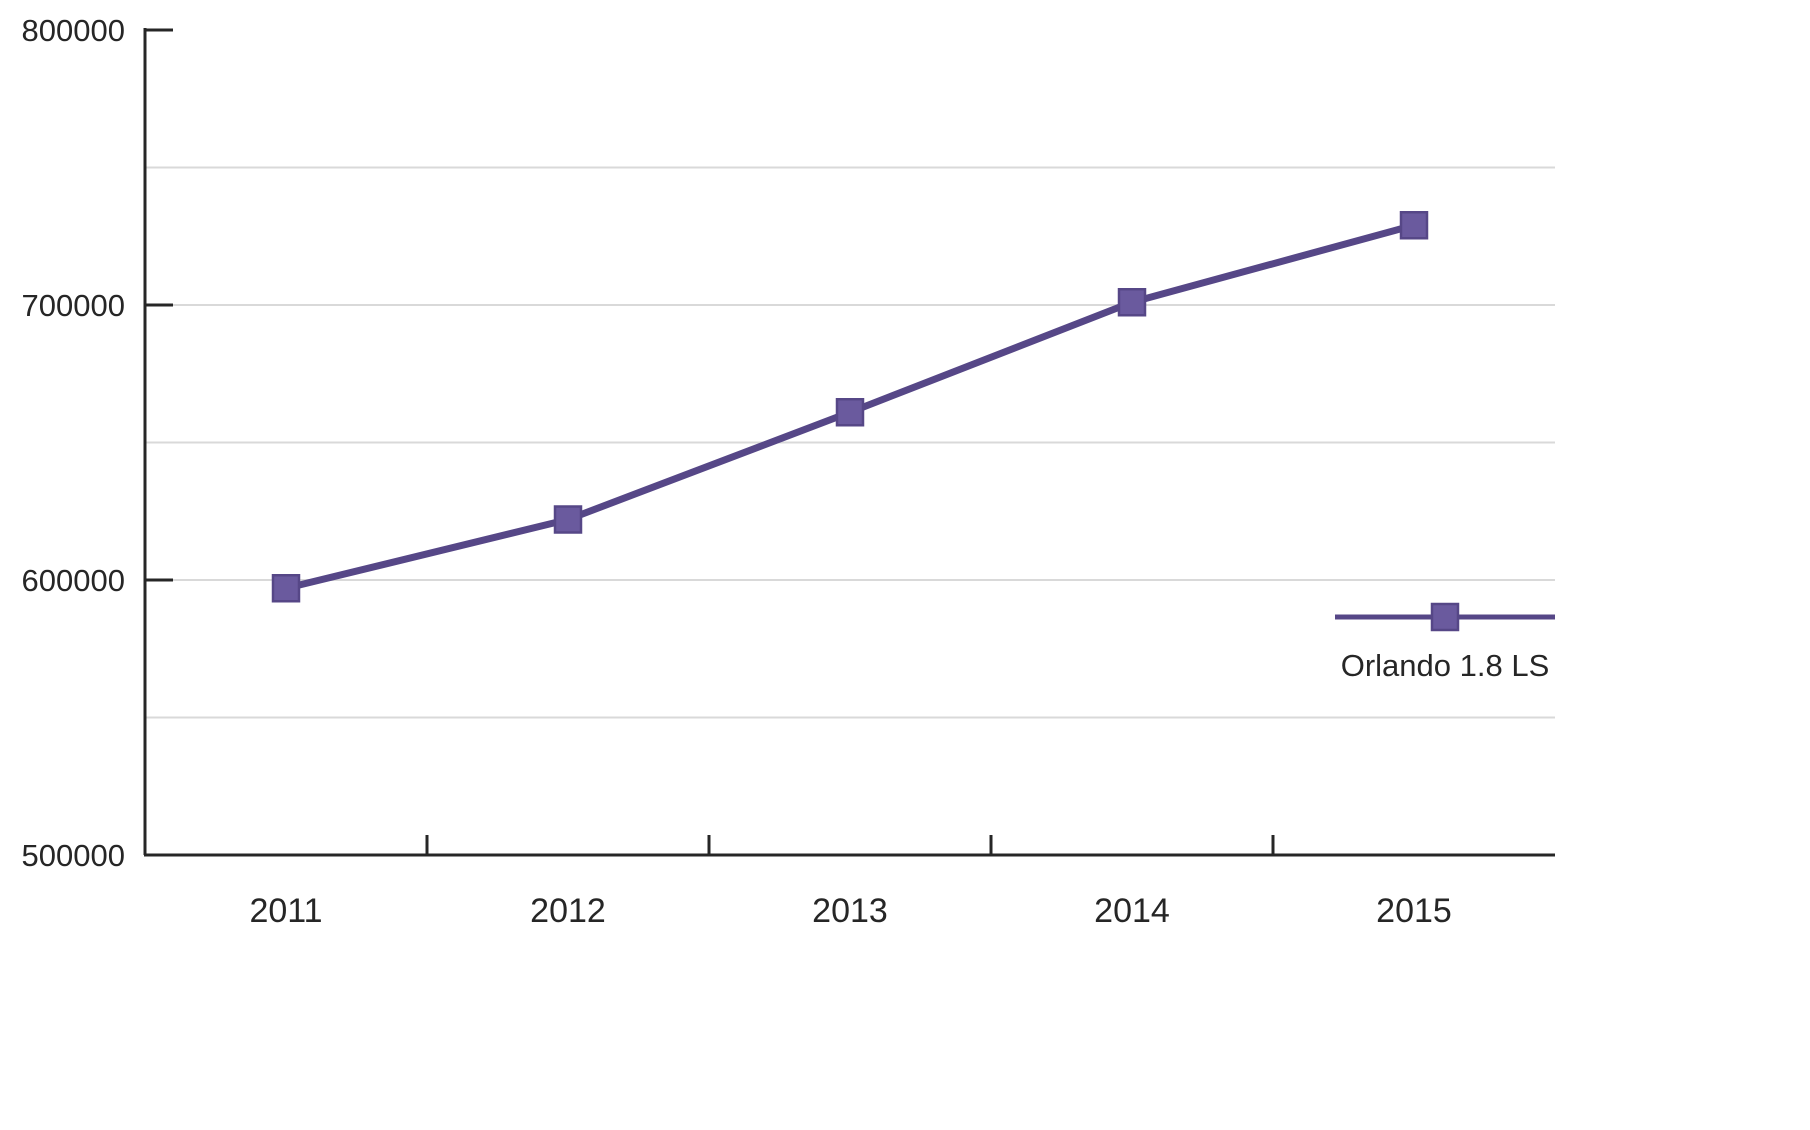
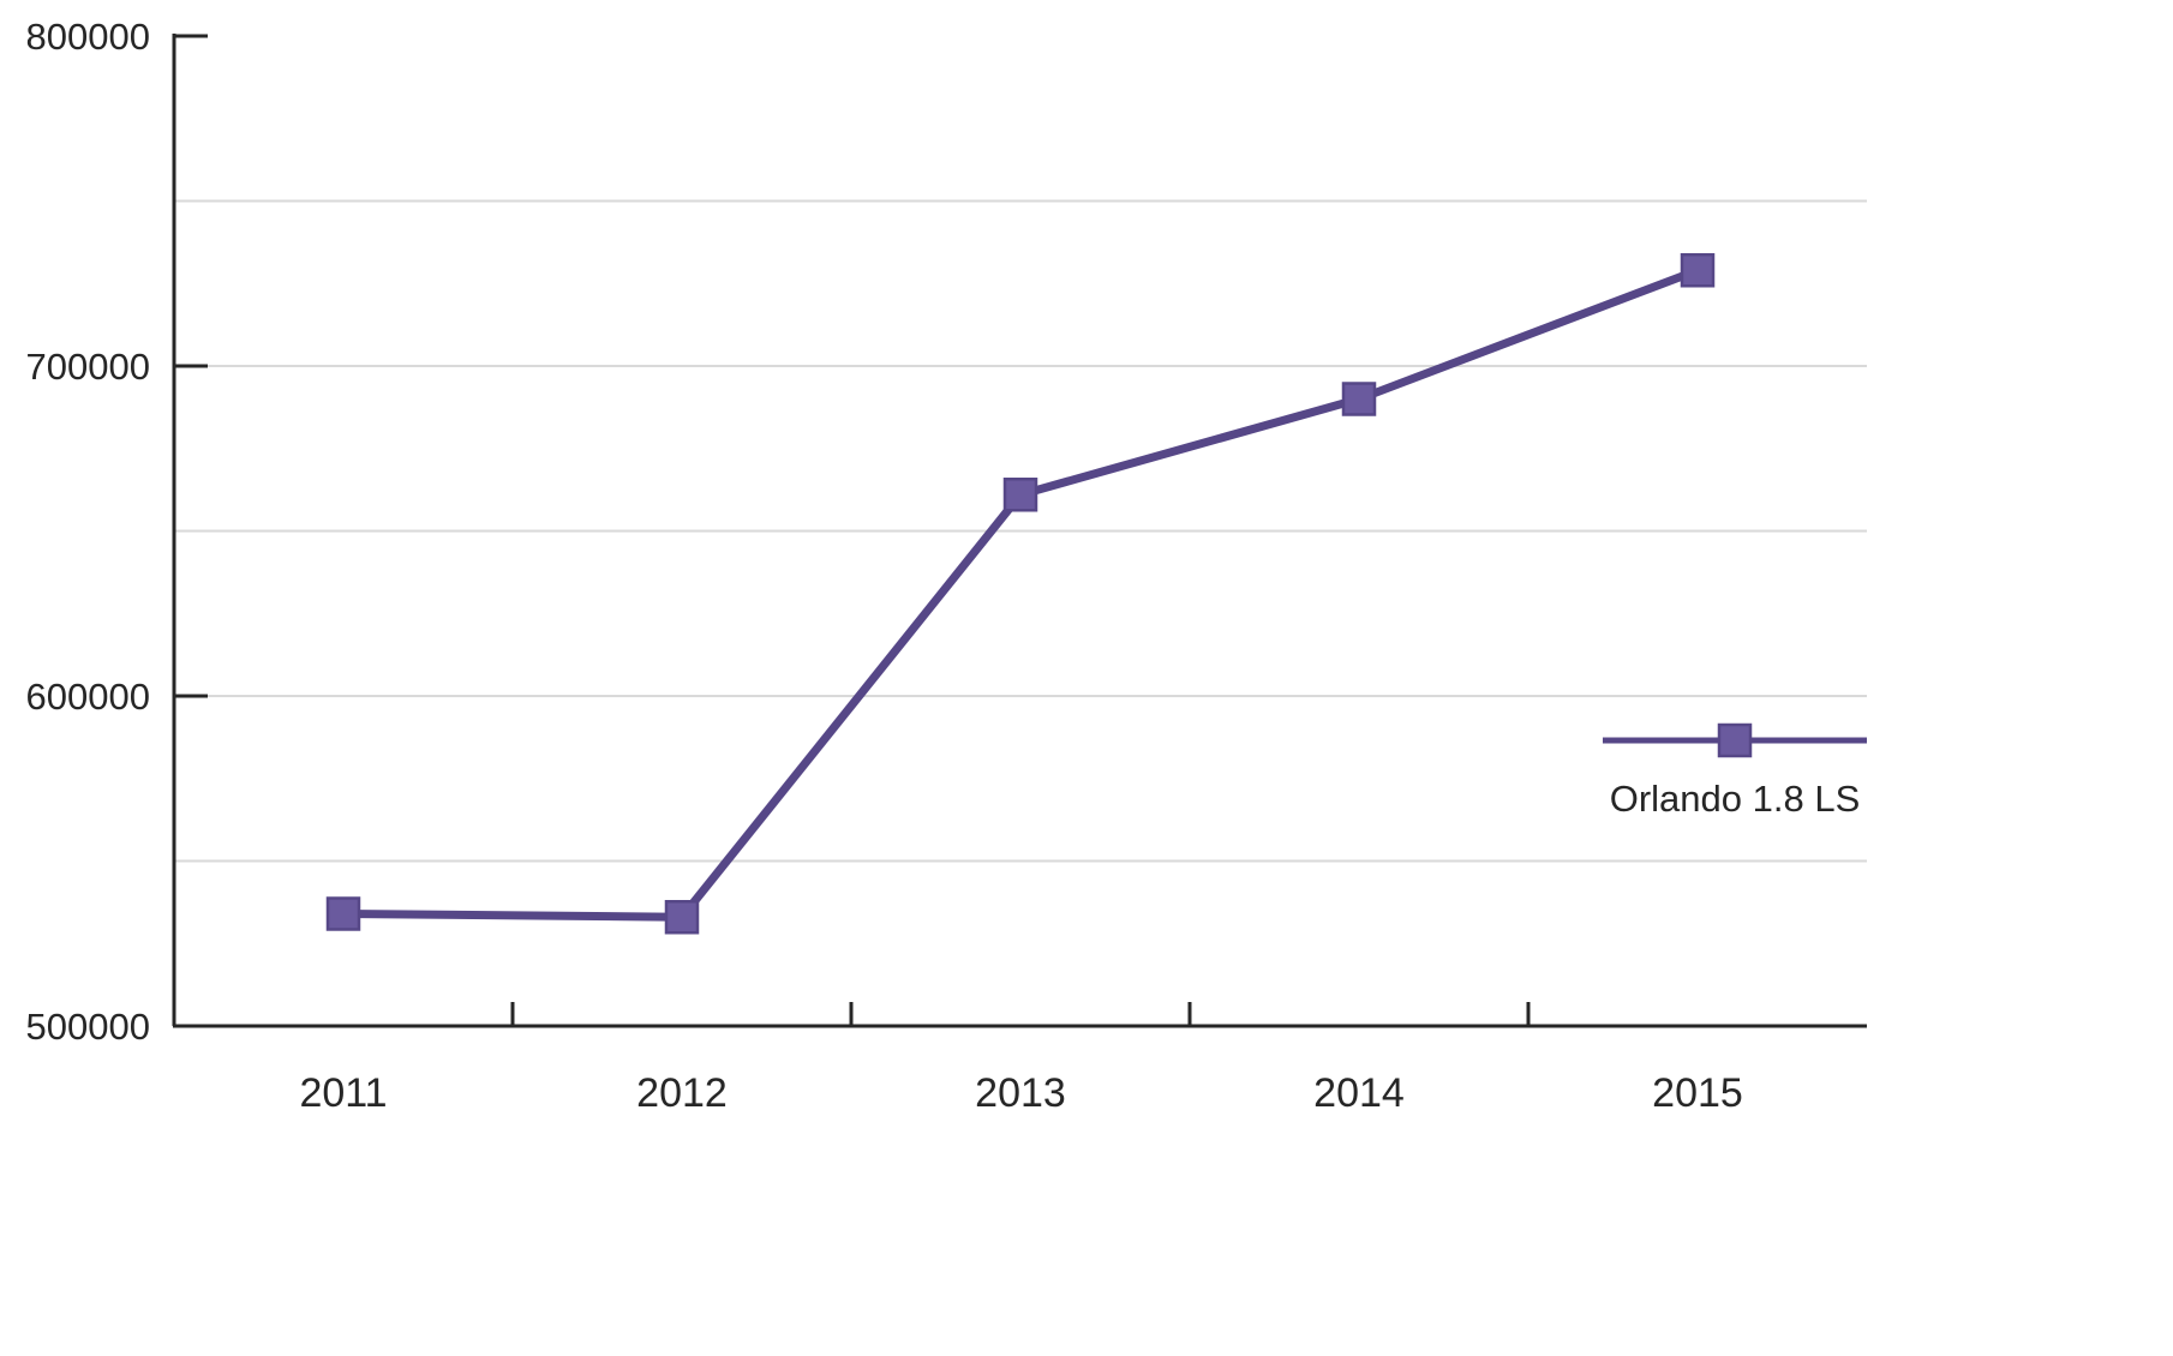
2011: 597000 -> 534000
2012: 622000 -> 533000
2014: 701000 -> 690000
